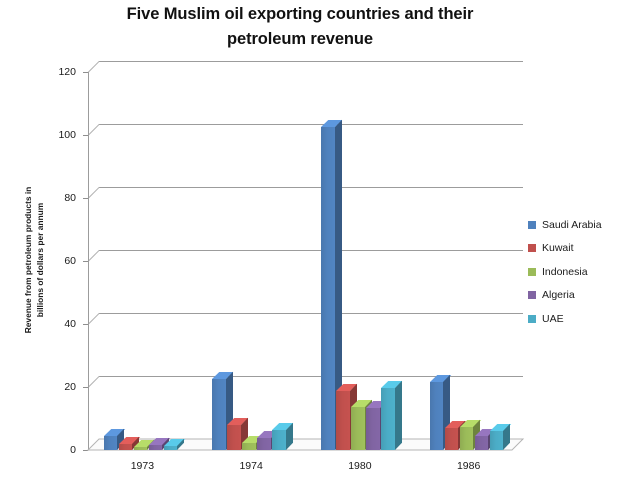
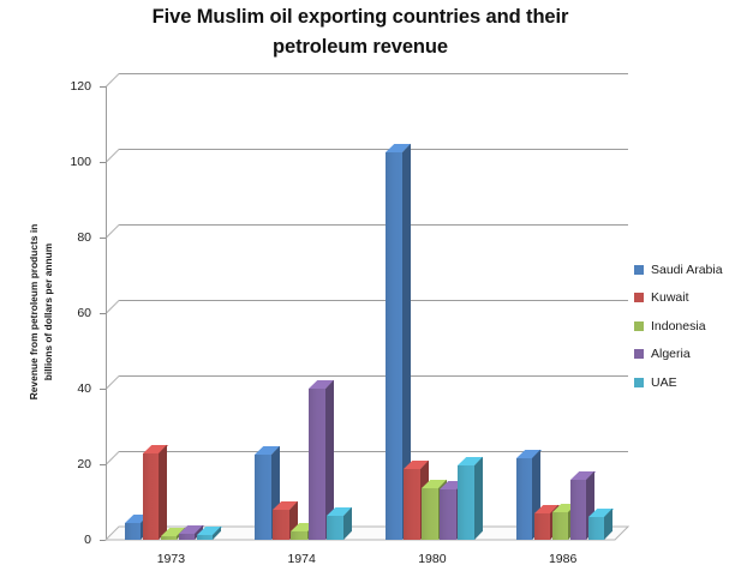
Kuwait/1973: 2 -> 23
Algeria/1974: 4 -> 40
Algeria/1986: 4 -> 16
